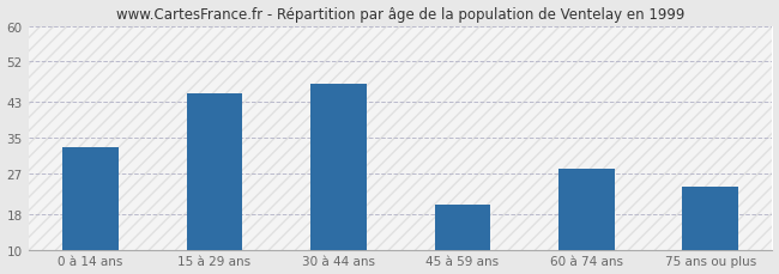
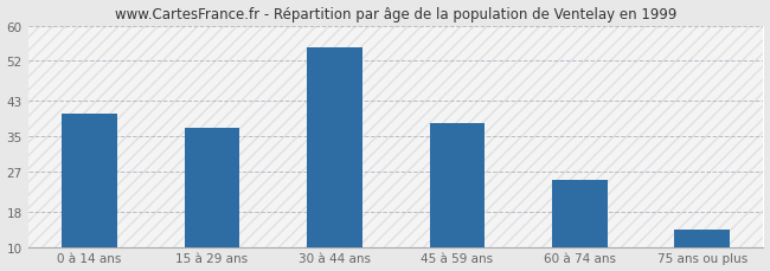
0 à 14 ans: 33 -> 40
15 à 29 ans: 45 -> 37
30 à 44 ans: 47 -> 55
45 à 59 ans: 20 -> 38
60 à 74 ans: 28 -> 25
75 ans ou plus: 24 -> 14
